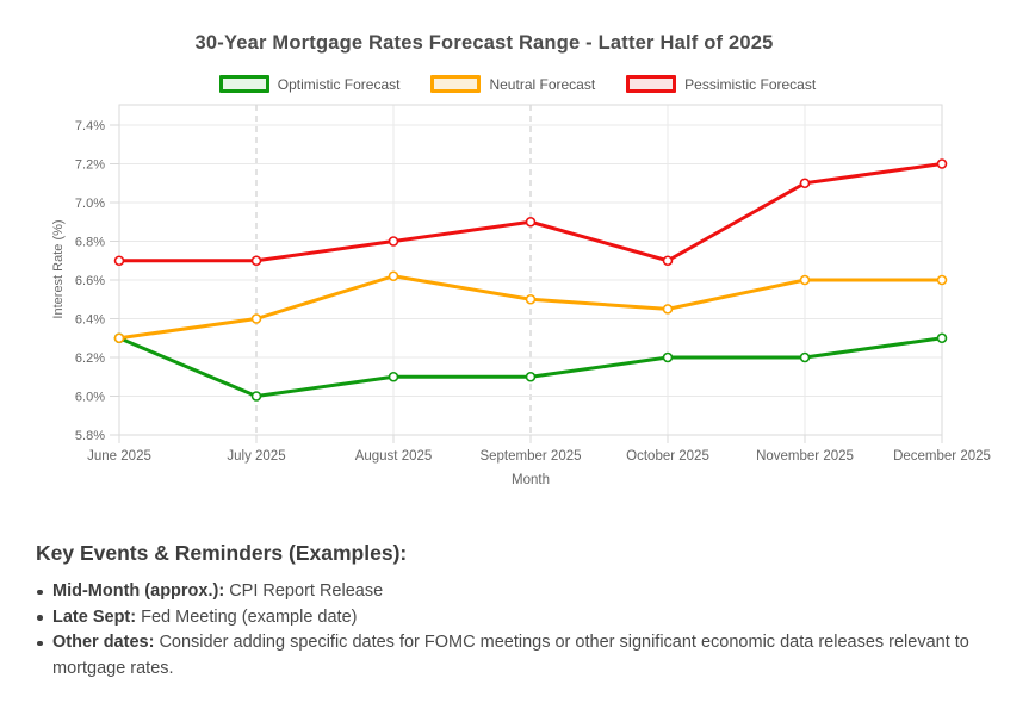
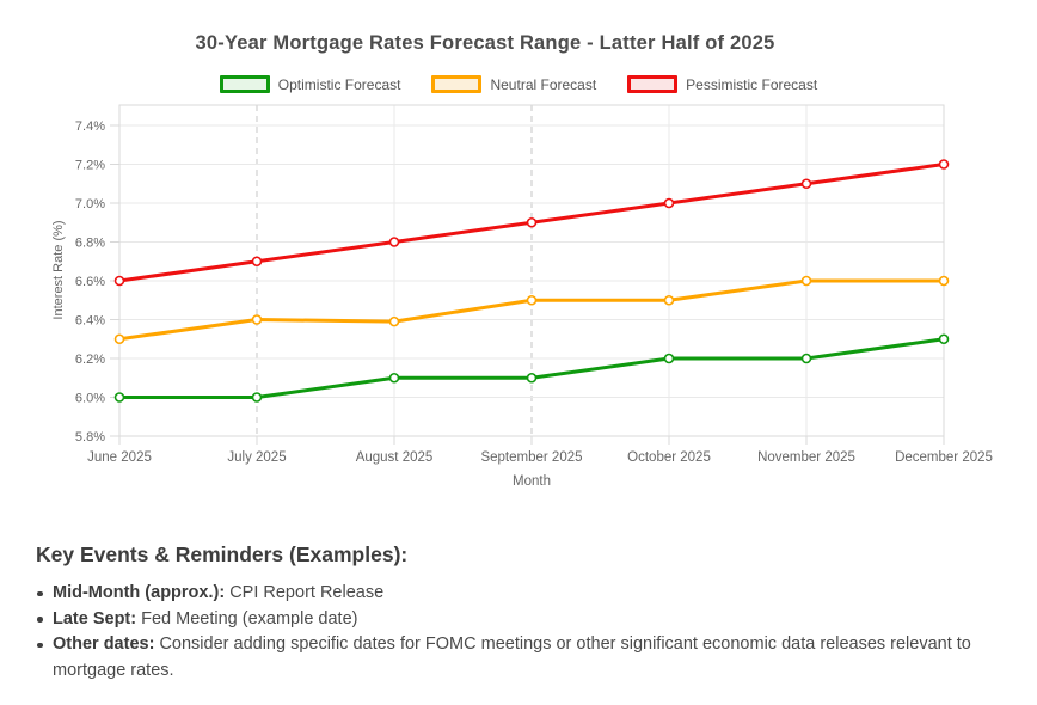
Optimistic Forecast/June 2025: 6.3% -> 6.0%
Pessimistic Forecast/June 2025: 6.7% -> 6.6%
Neutral Forecast/August 2025: 6.62% -> 6.39%
Neutral Forecast/October 2025: 6.45% -> 6.50%
Pessimistic Forecast/October 2025: 6.7% -> 7.0%
